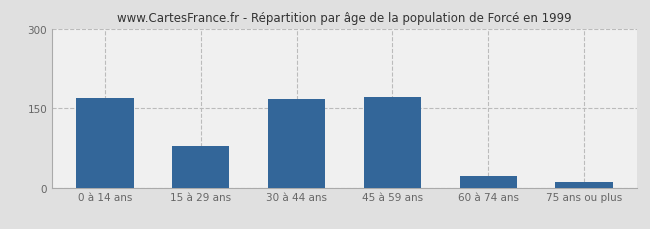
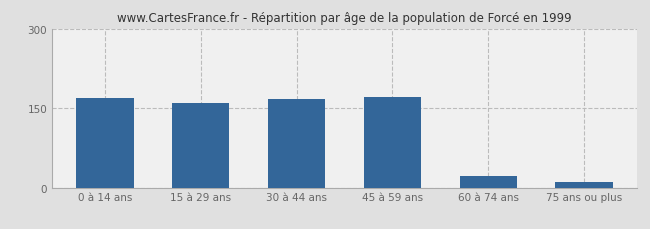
15 à 29 ans: 78 -> 160
